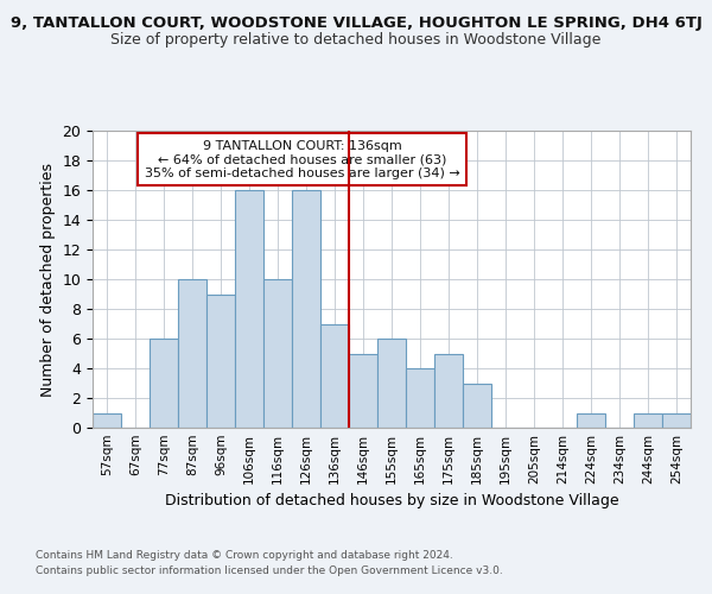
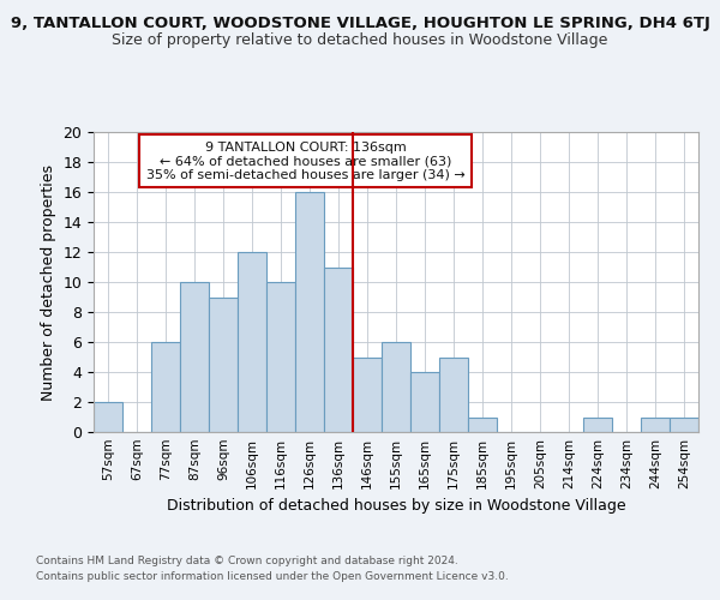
57sqm: 1 -> 2
106sqm: 16 -> 12
136sqm: 7 -> 11
185sqm: 3 -> 1
